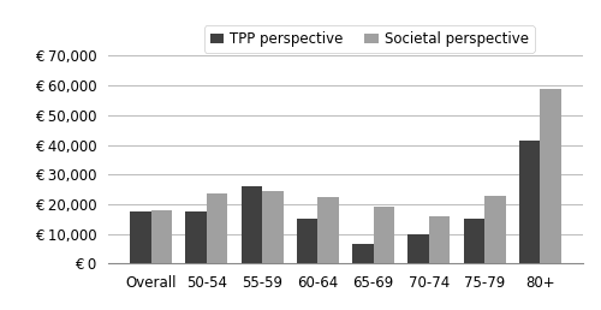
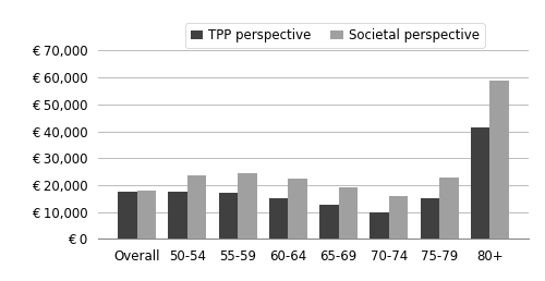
TPP perspective/55-59: € 26,000 -> € 17,000
TPP perspective/65-69: € 6,500 -> € 12,500
